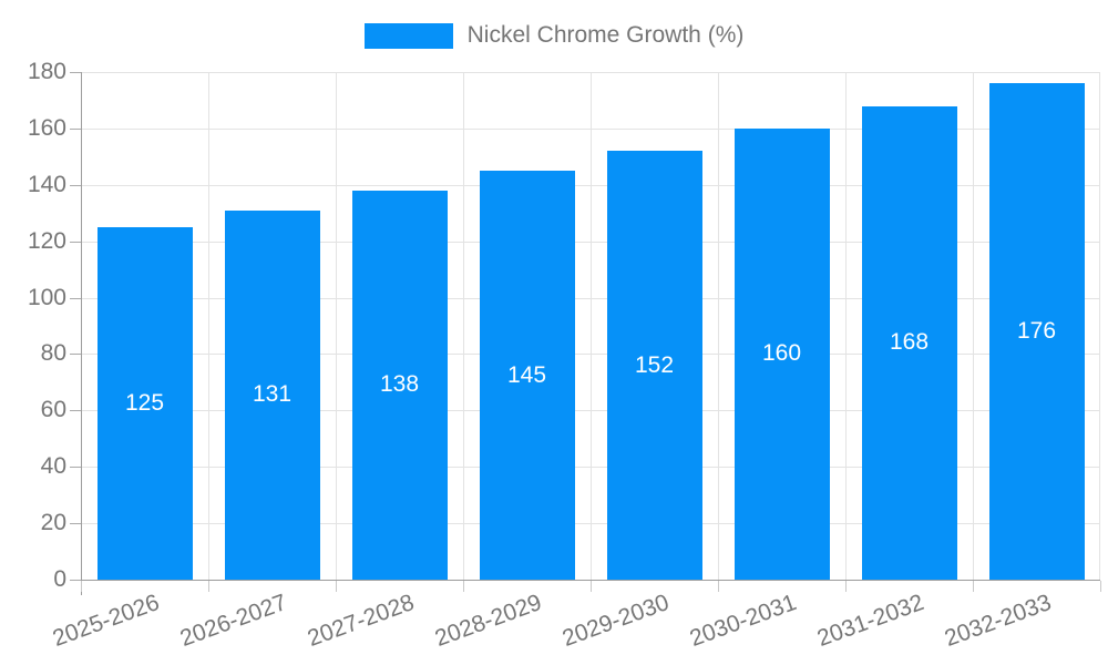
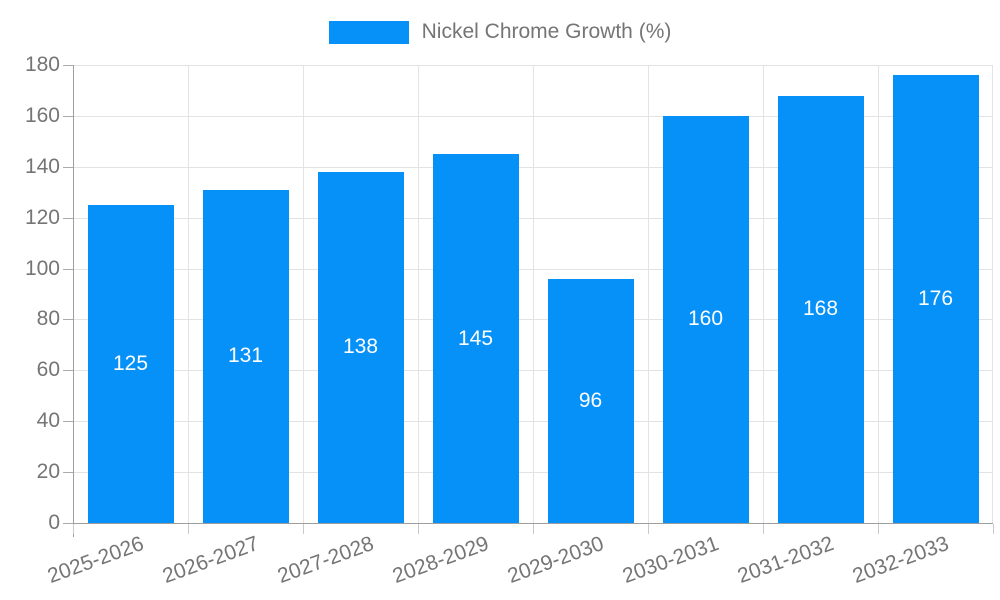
2029-2030: 152 -> 96
